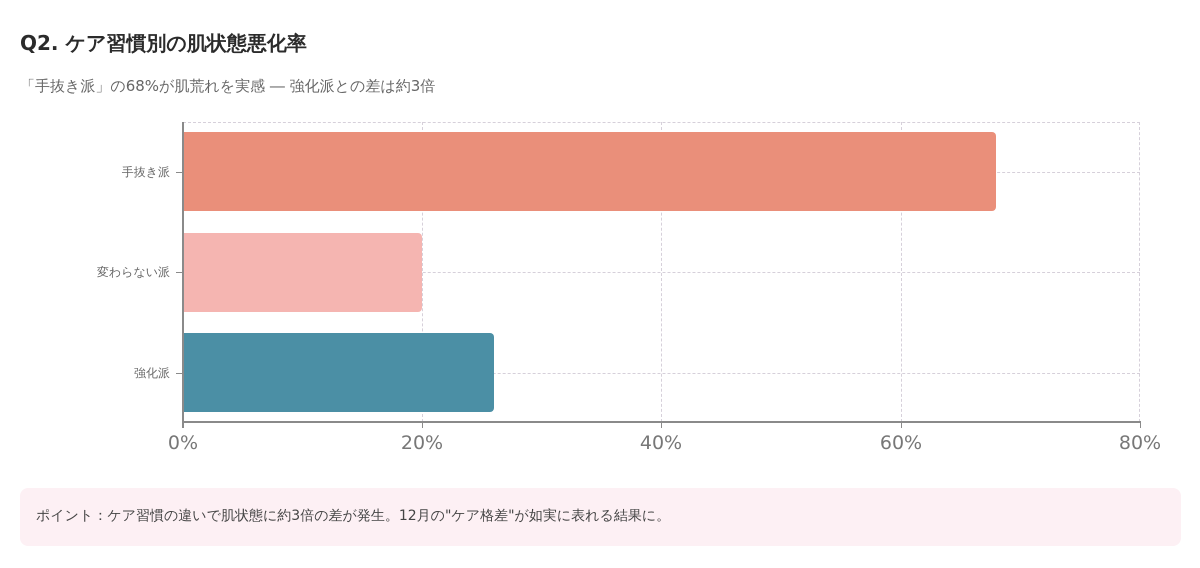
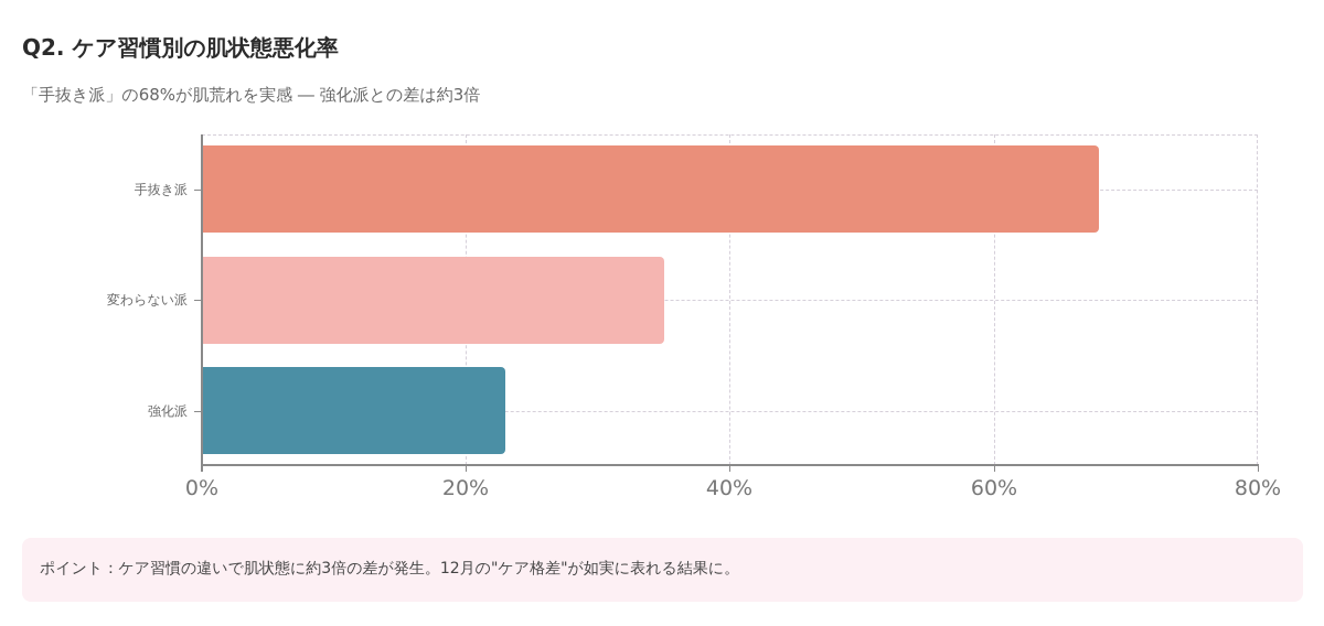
変わらない派: 20% -> 35%
強化派: 26% -> 23%
